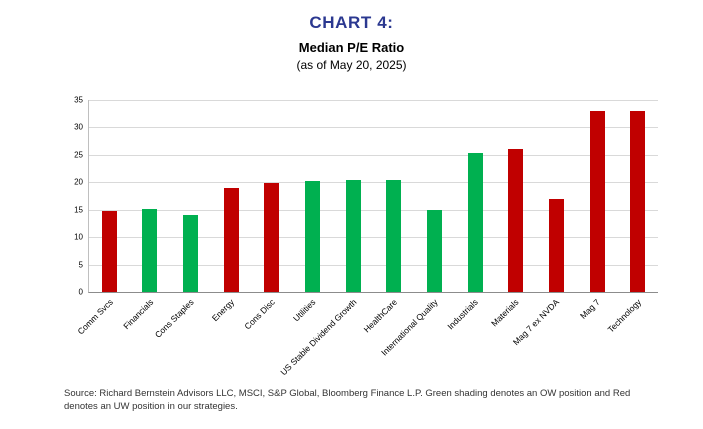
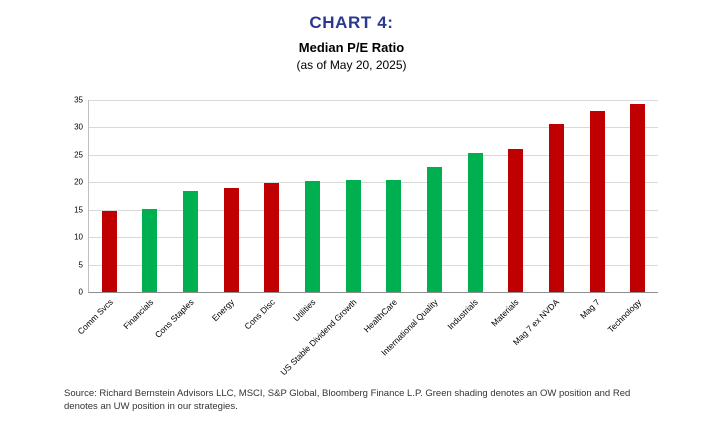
Cons Staples: 14 -> 18
International Quality: 15 -> 23
Mag 7 ex NVDA: 17 -> 31
Technology: 33 -> 34
